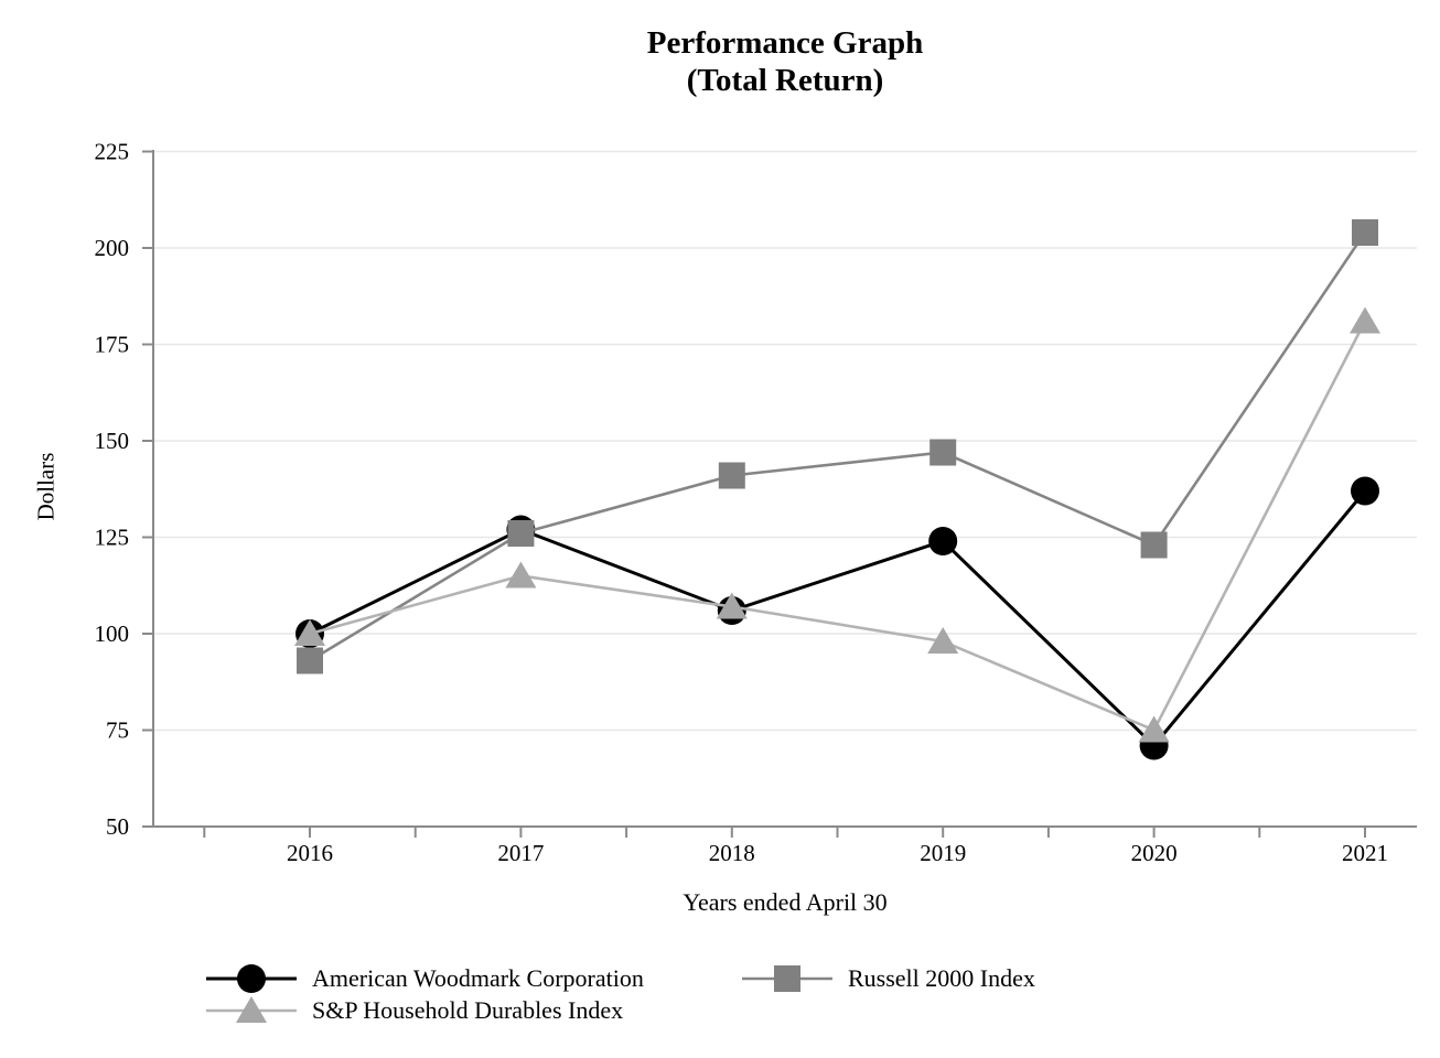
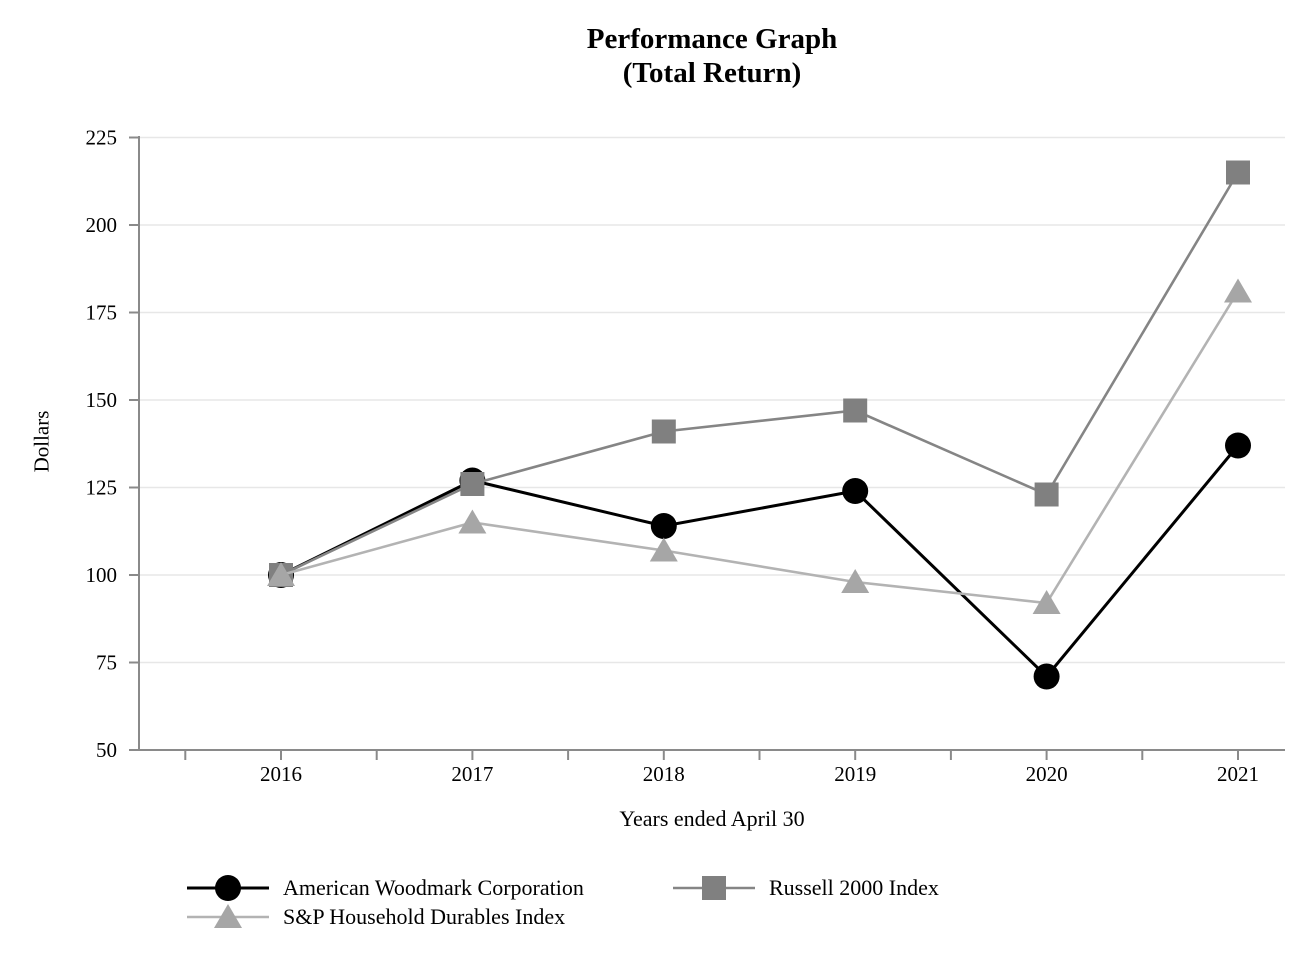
Russell 2000 Index/2016: 93 -> 100
American Woodmark Corporation/2018: 106 -> 114
S&P Household Durables Index/2020: 75 -> 92
Russell 2000 Index/2021: 204 -> 215
